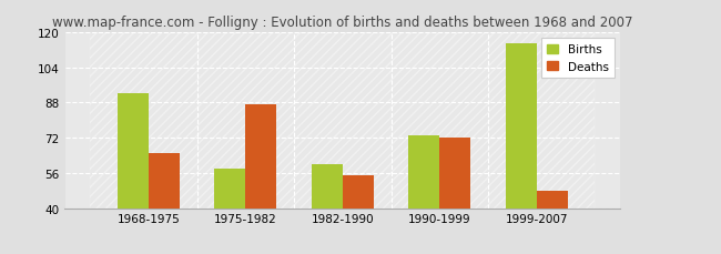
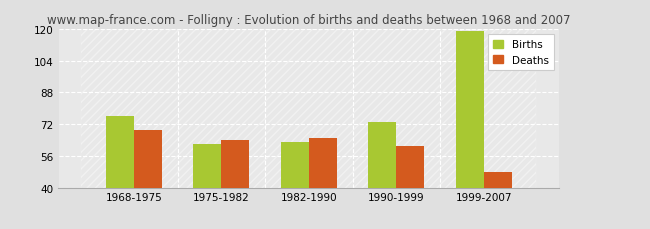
Births/1968-1975: 92 -> 76
Deaths/1968-1975: 65 -> 69
Births/1975-1982: 58 -> 62
Deaths/1975-1982: 87 -> 64
Births/1982-1990: 60 -> 63
Deaths/1982-1990: 55 -> 65
Deaths/1990-1999: 72 -> 61
Births/1999-2007: 115 -> 119
